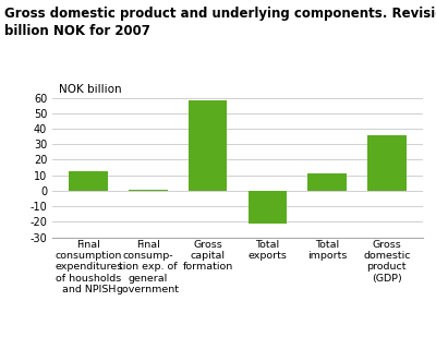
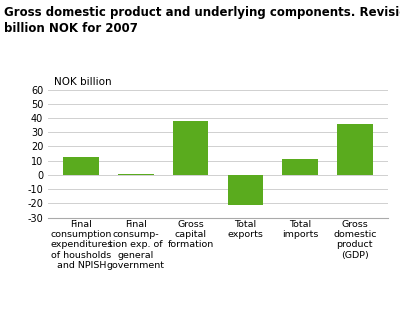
Gross capital formation: 58 -> 38
